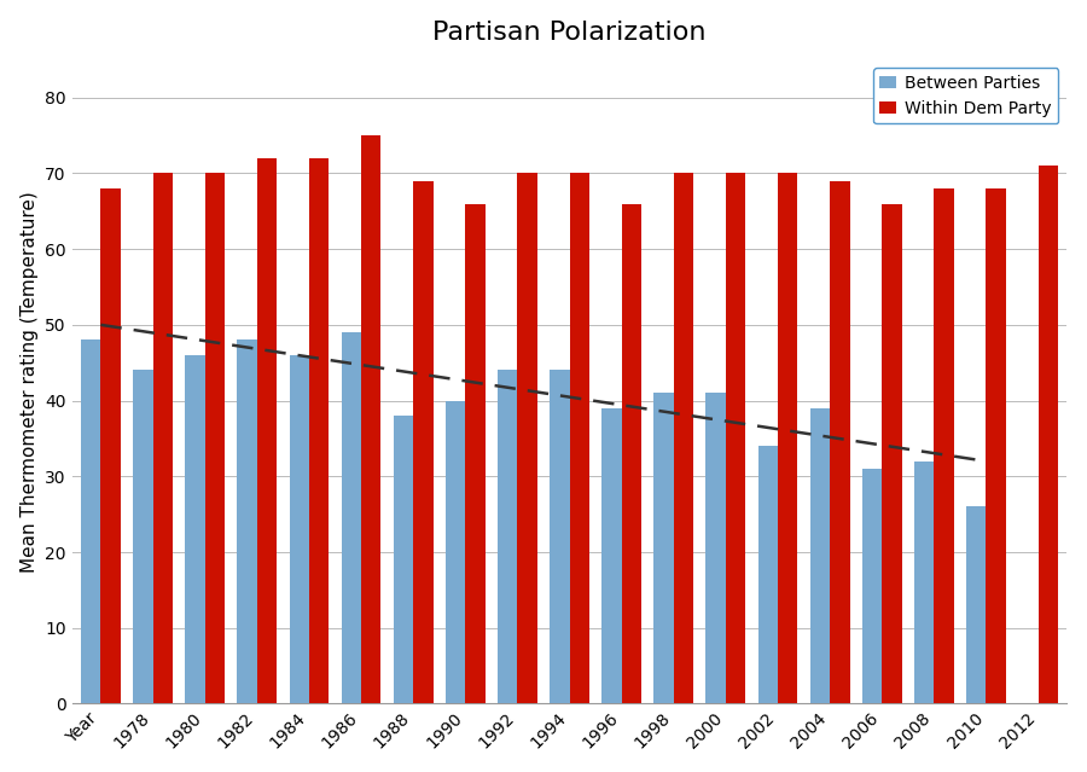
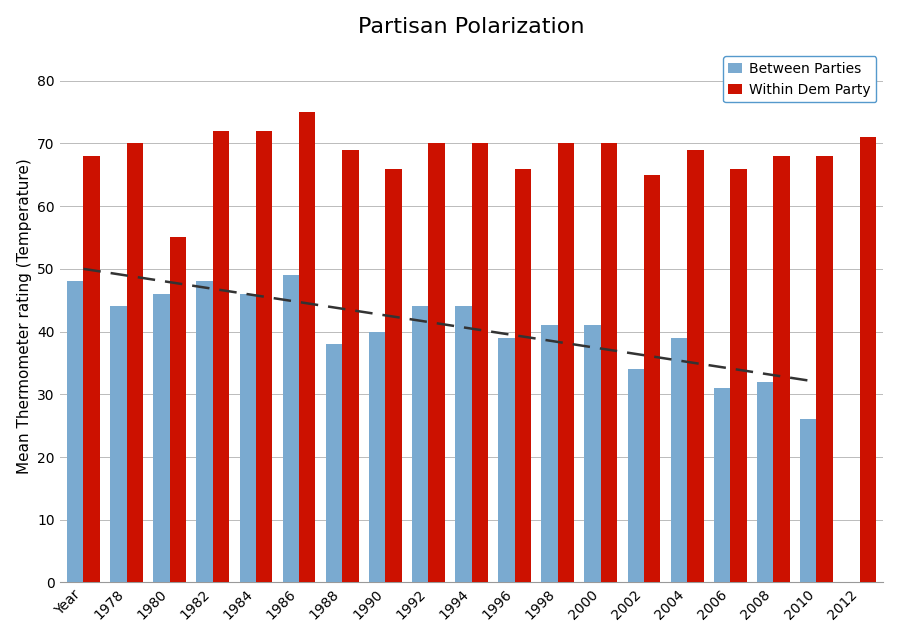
Within Dem Party/1980: 70 -> 55
Within Dem Party/2002: 70 -> 65
